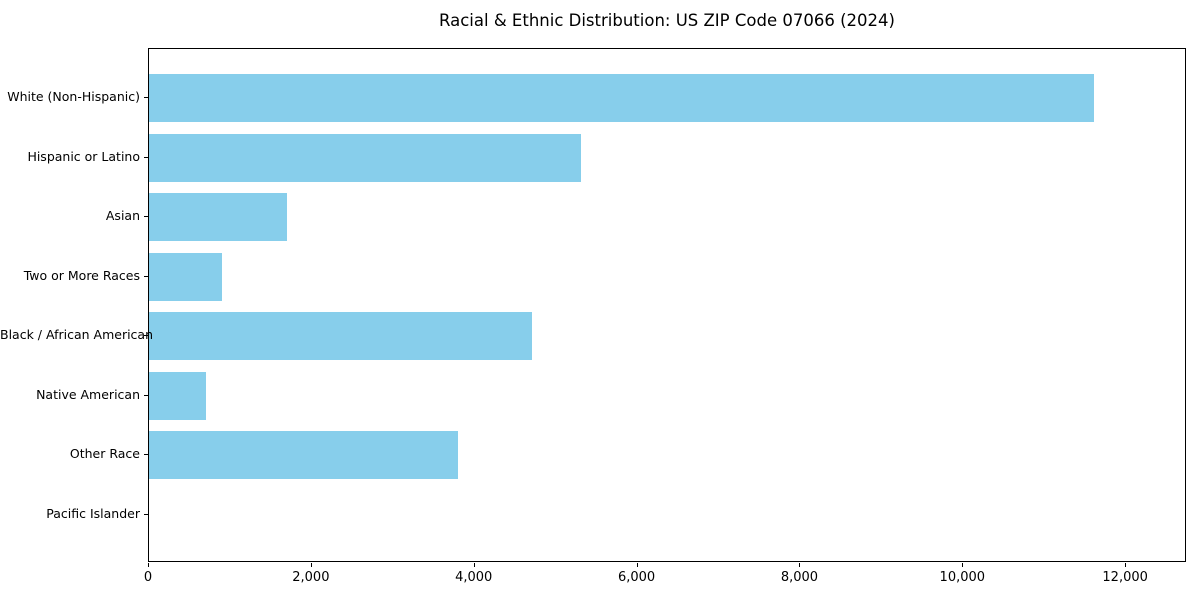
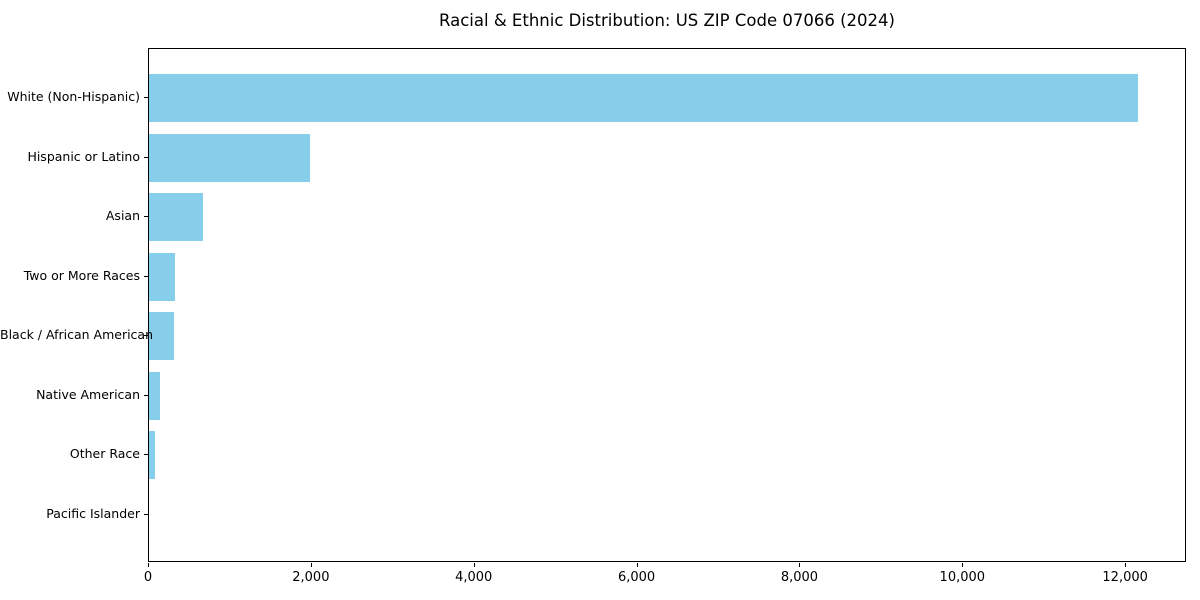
White (Non-Hispanic): 11600 -> 12100
Hispanic or Latino: 5300 -> 2000
Asian: 1700 -> 700
Two or More Races: 900 -> 300
Black / African American: 4700 -> 300
Native American: 700 -> 100
Other Race: 3800 -> 100
